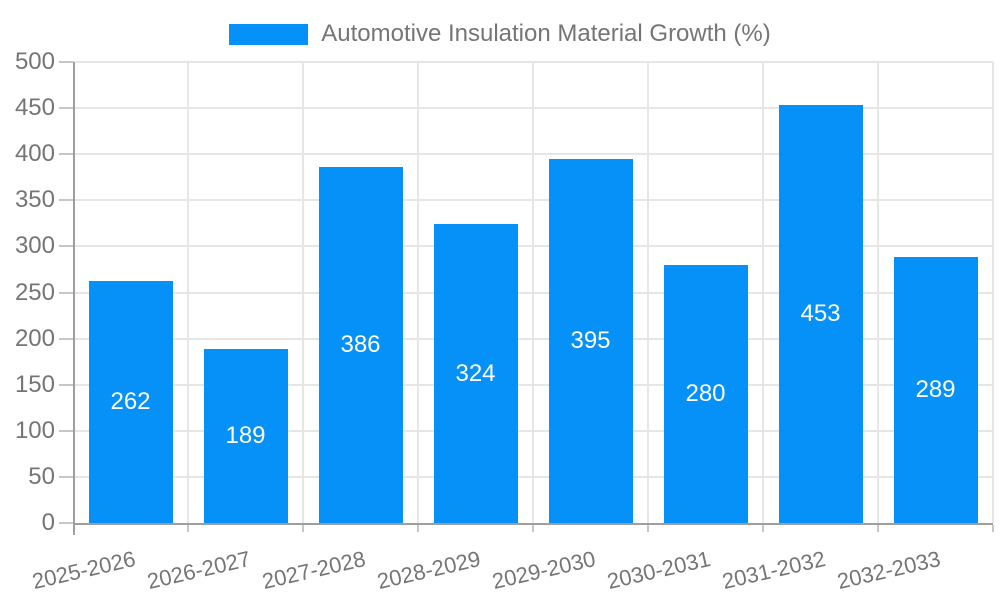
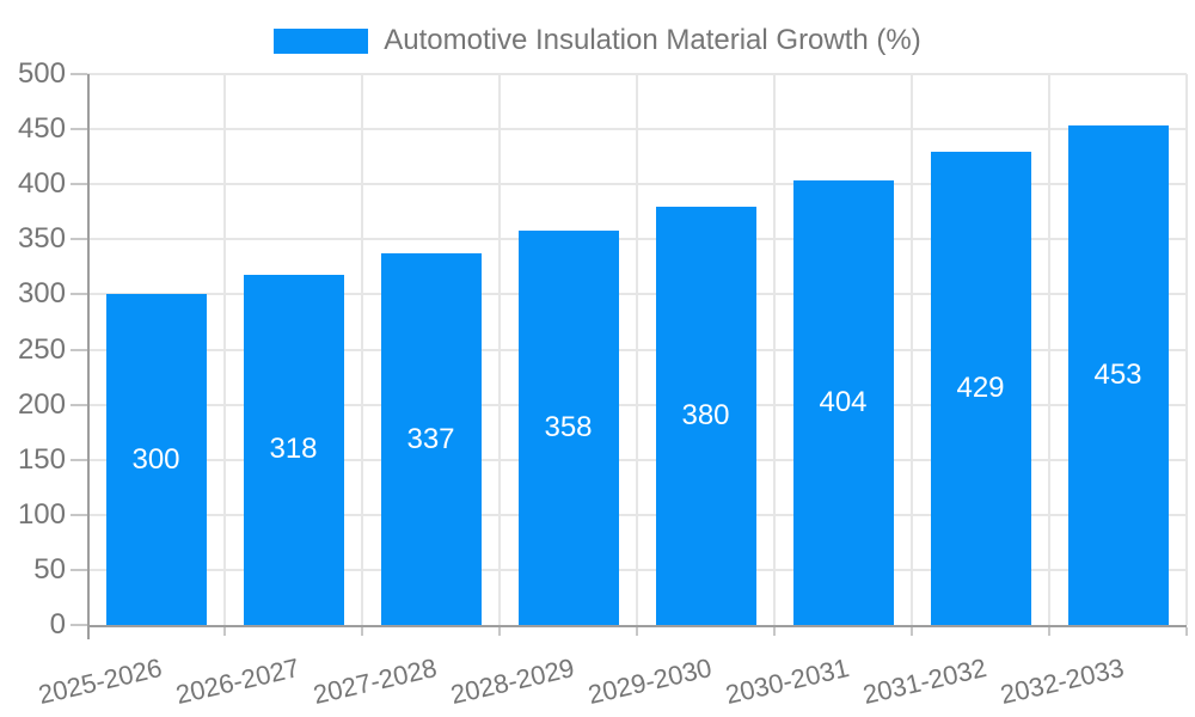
2025-2026: 262 -> 300
2026-2027: 189 -> 318
2027-2028: 386 -> 337
2028-2029: 324 -> 358
2029-2030: 395 -> 380
2030-2031: 280 -> 404
2031-2032: 453 -> 429
2032-2033: 289 -> 453
